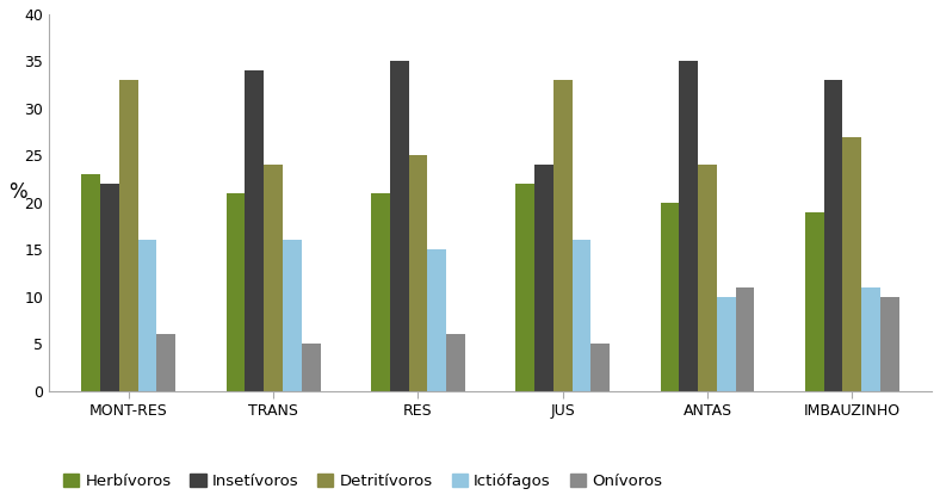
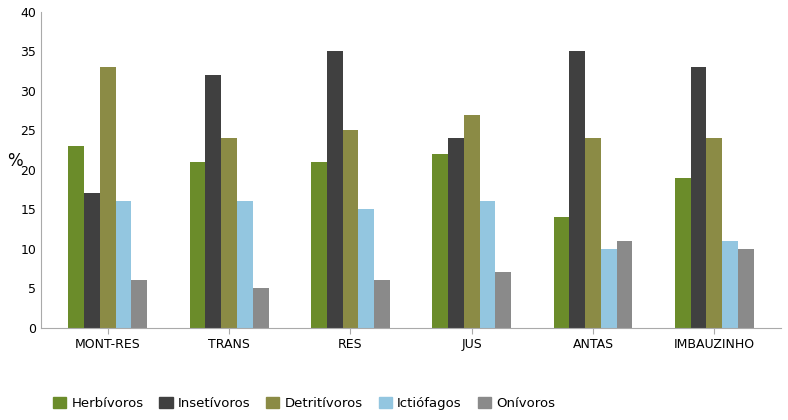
Insetívoros/MONT-RES: 22 -> 17
Insetívoros/TRANS: 34 -> 32
Detritívoros/JUS: 33 -> 27
Onívoros/JUS: 5 -> 7
Herbívoros/ANTAS: 20 -> 14
Detritívoros/IMBAUZINHO: 27 -> 24
